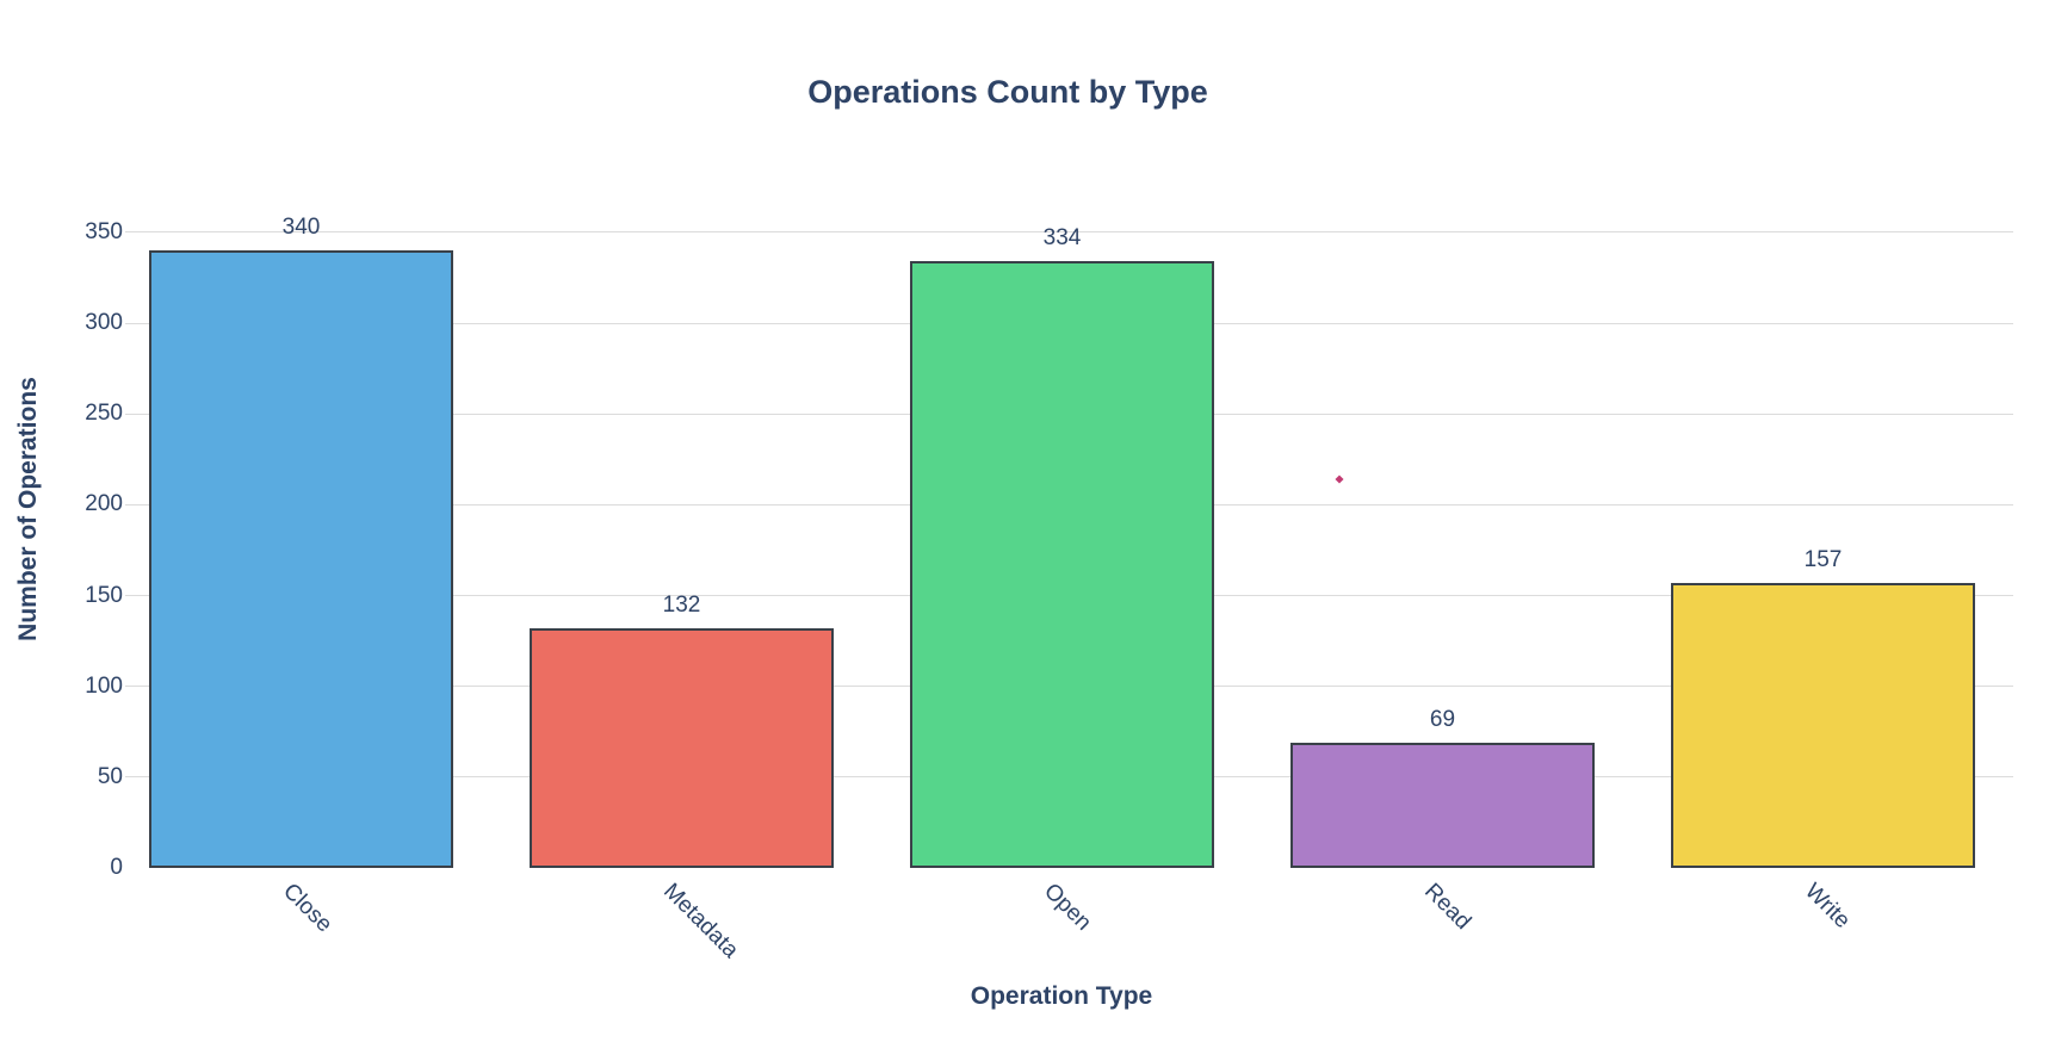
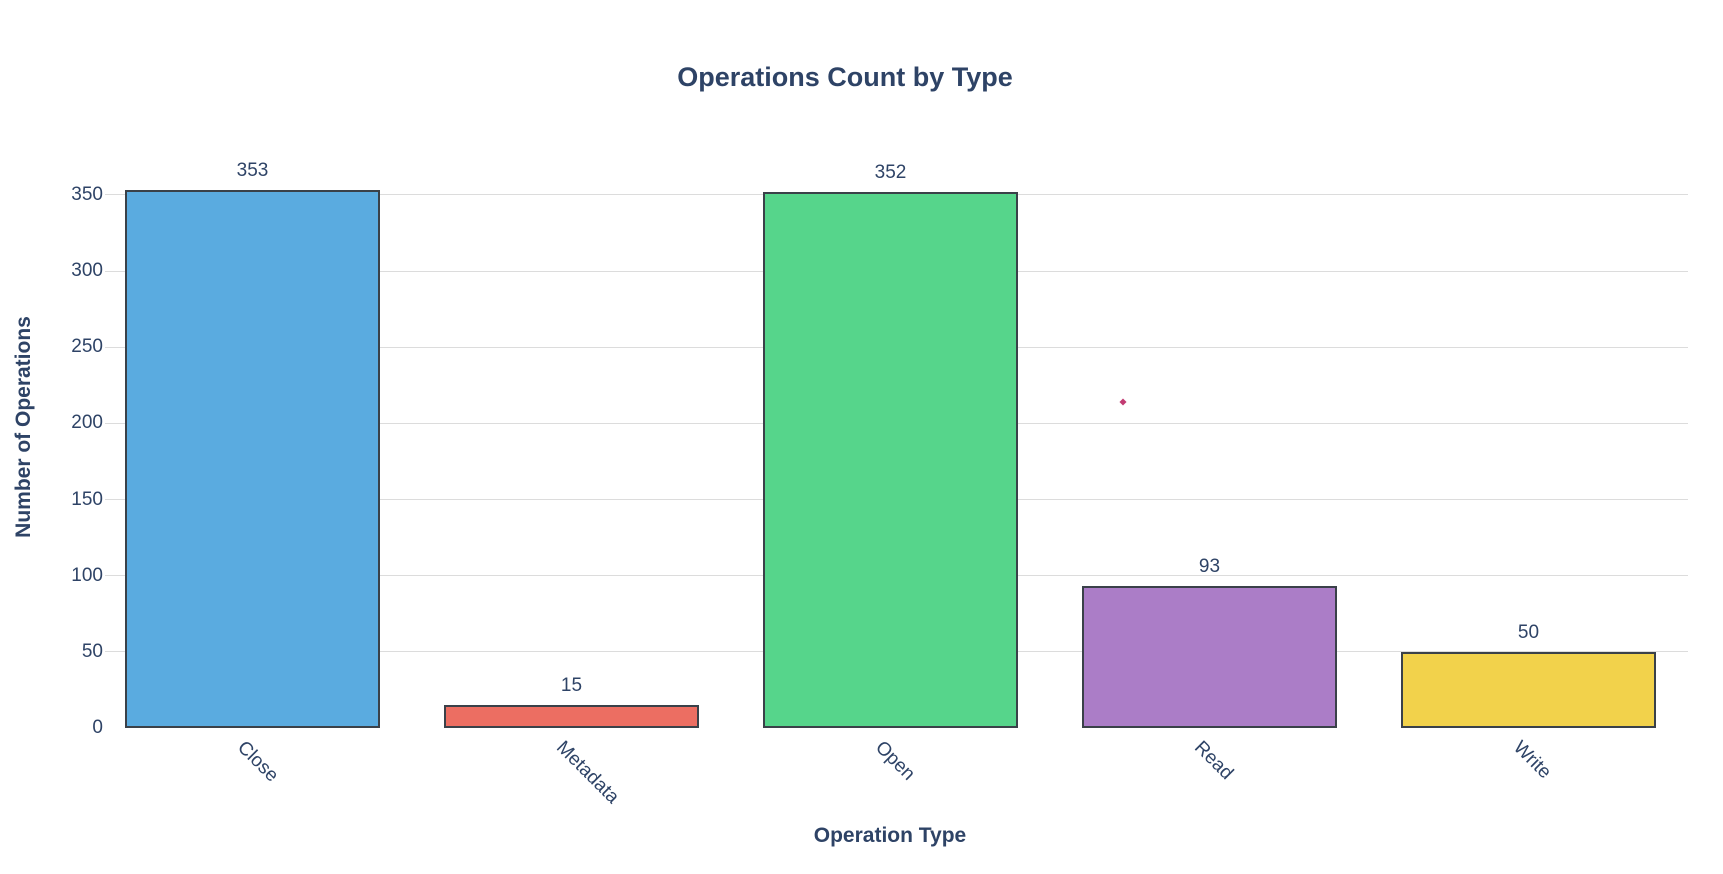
Close: 340 -> 353
Metadata: 132 -> 15
Open: 334 -> 352
Read: 69 -> 93
Write: 157 -> 50
